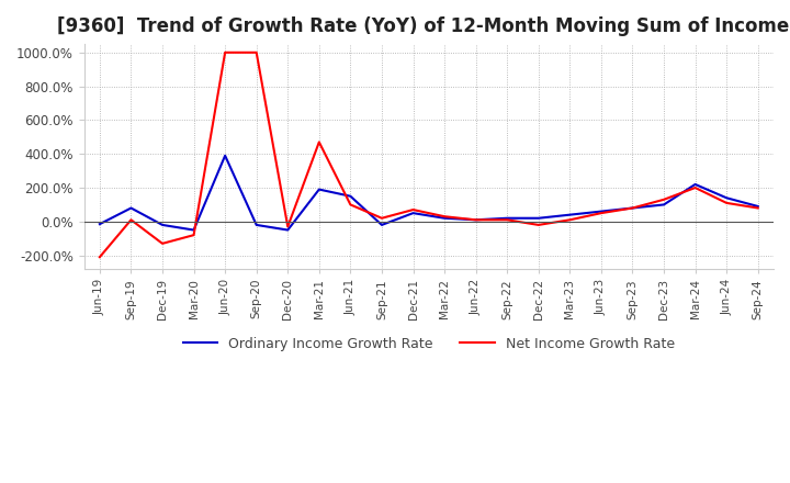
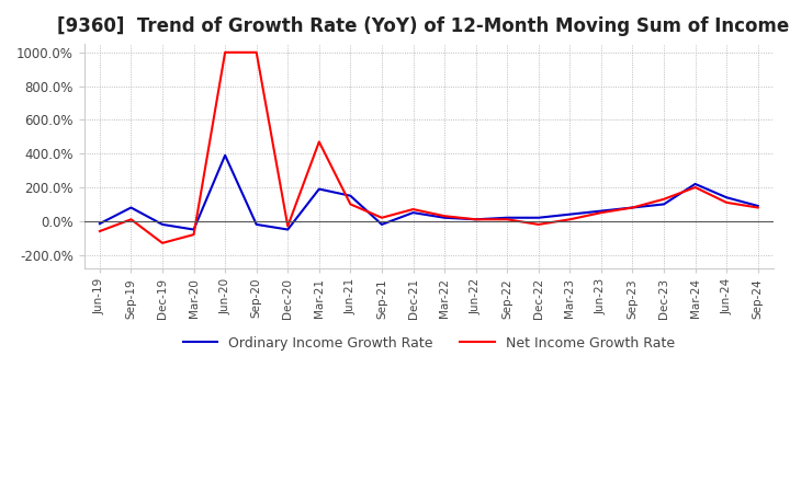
Net Income Growth Rate/Jun-19: -210% -> -60%
